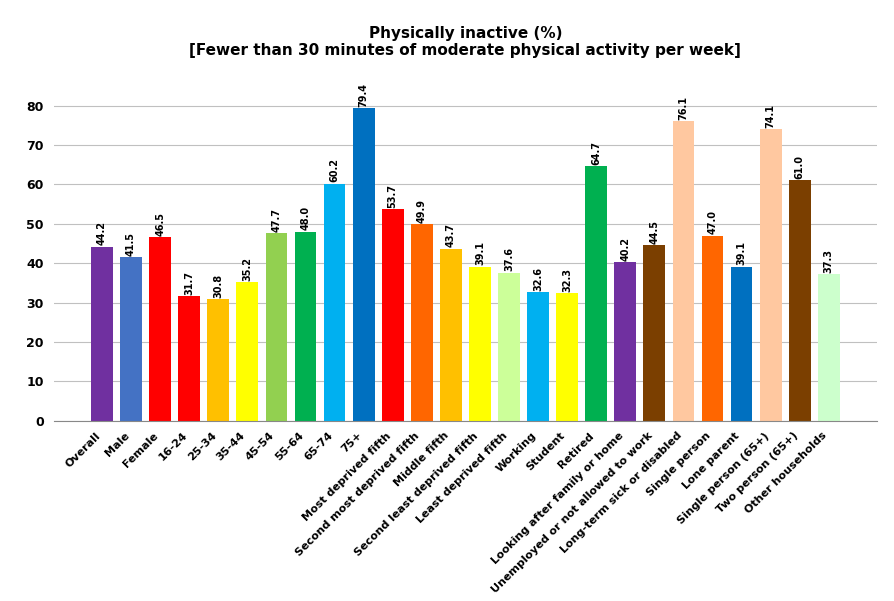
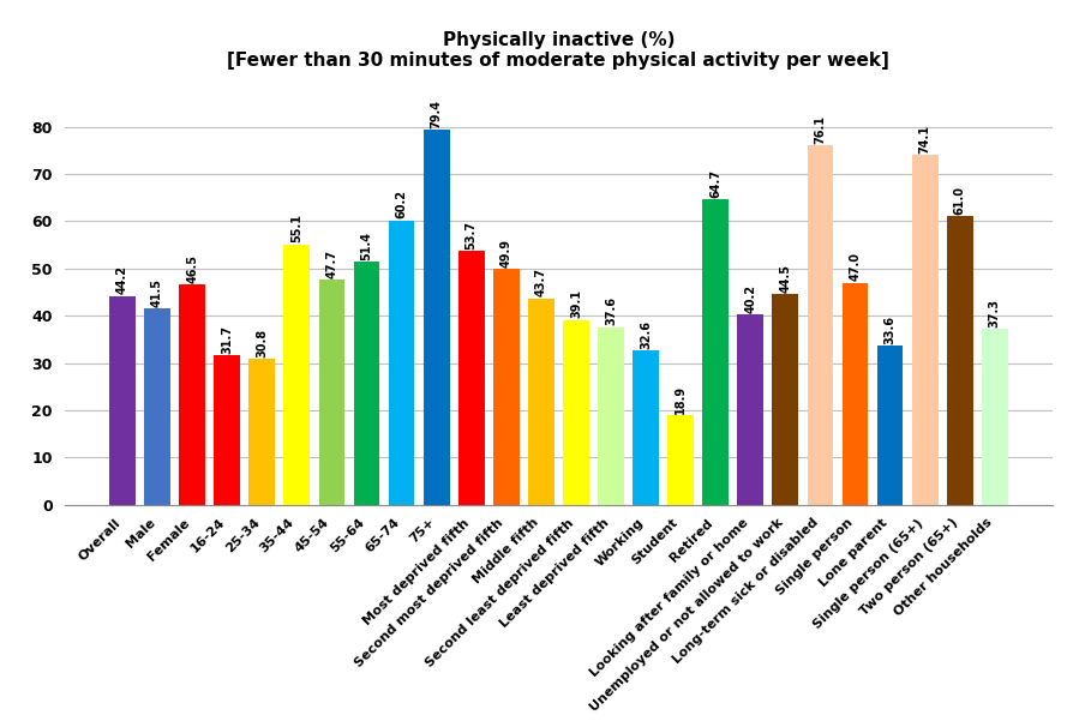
35-44: 35.2 -> 55.1
55-64: 48.0 -> 51.4
Student: 32.3 -> 18.9
Lone parent: 39.1 -> 33.6
